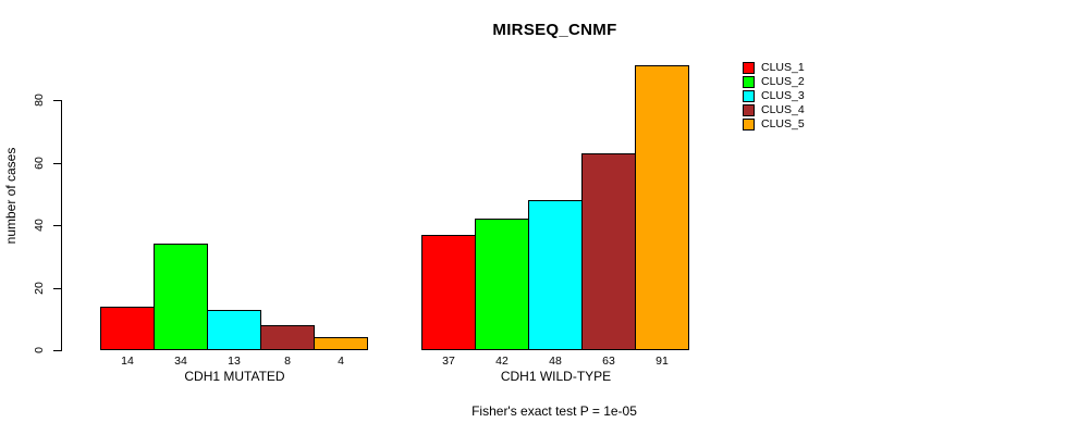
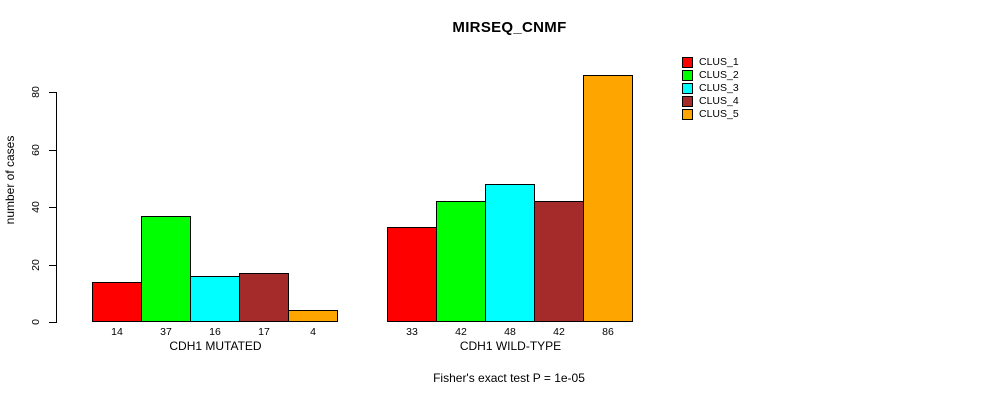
CLUS_2/CDH1 MUTATED: 34 -> 37
CLUS_3/CDH1 MUTATED: 13 -> 16
CLUS_4/CDH1 MUTATED: 8 -> 17
CLUS_1/CDH1 WILD-TYPE: 37 -> 33
CLUS_4/CDH1 WILD-TYPE: 63 -> 42
CLUS_5/CDH1 WILD-TYPE: 91 -> 86
